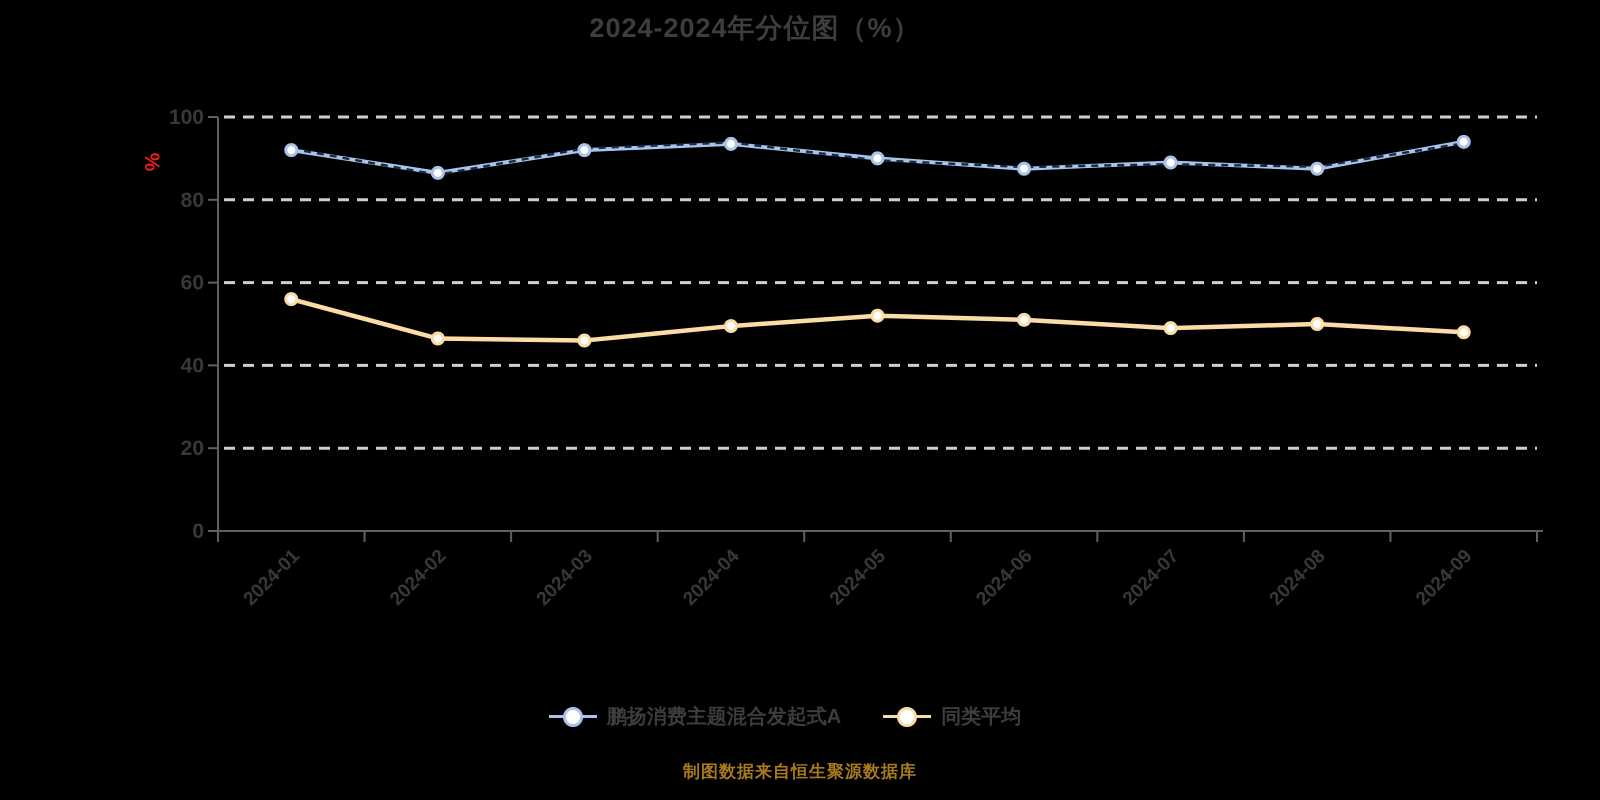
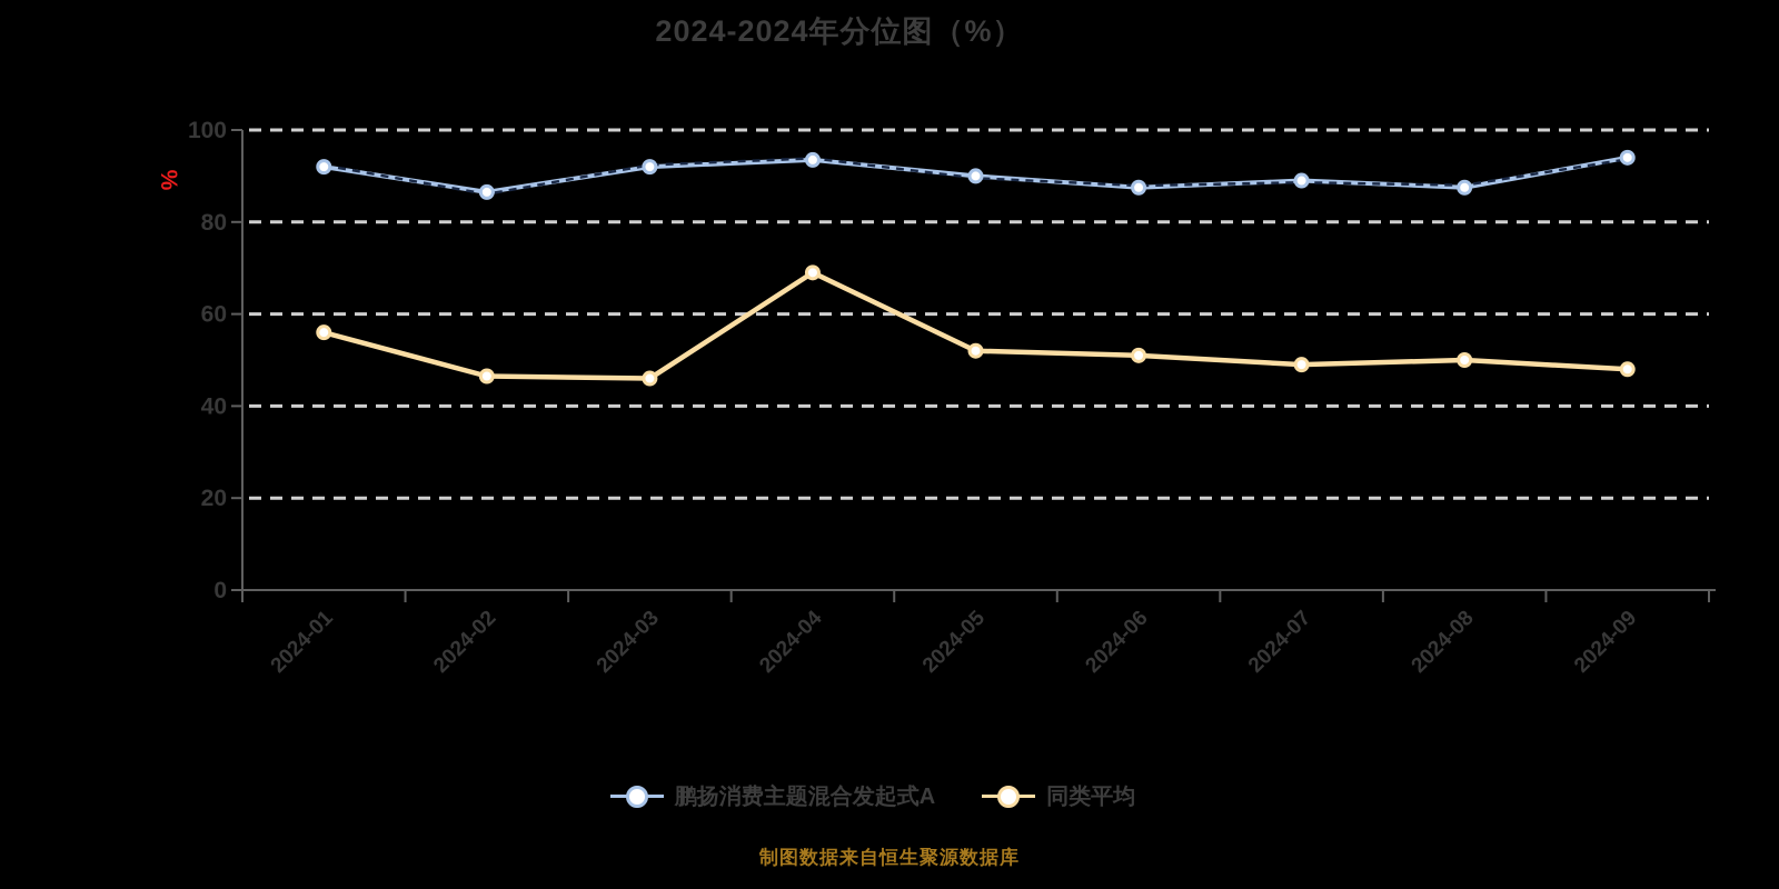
同类平均/2024-04: 50 -> 69
